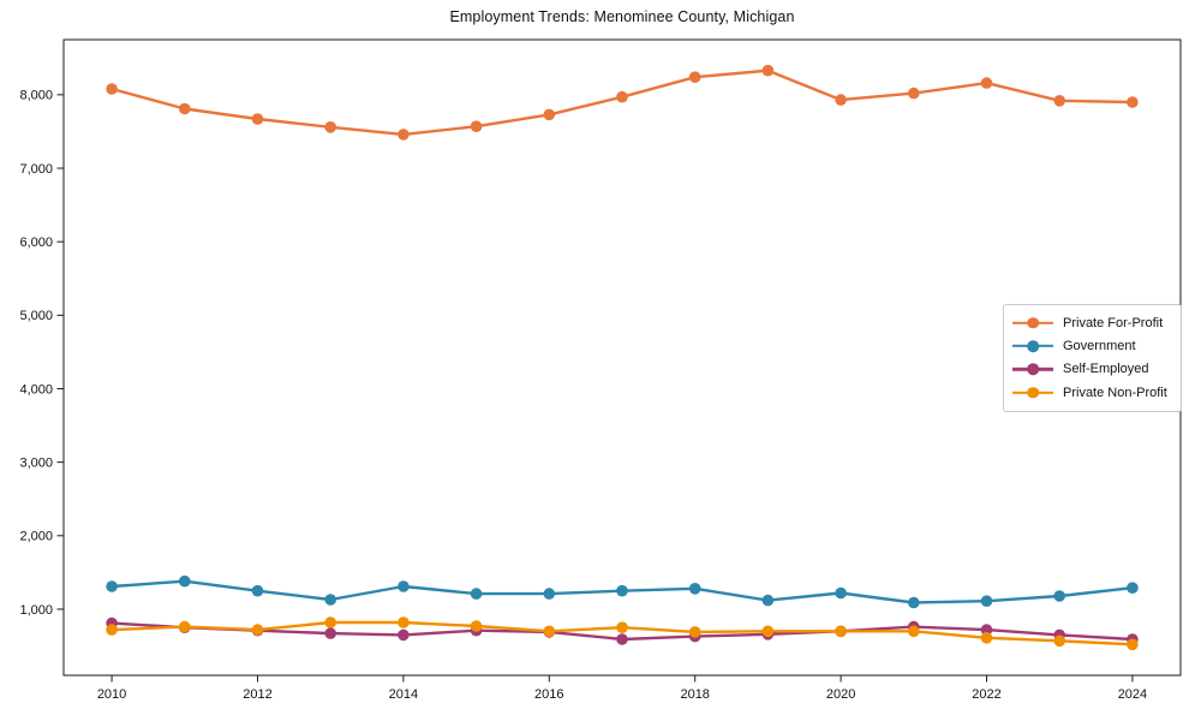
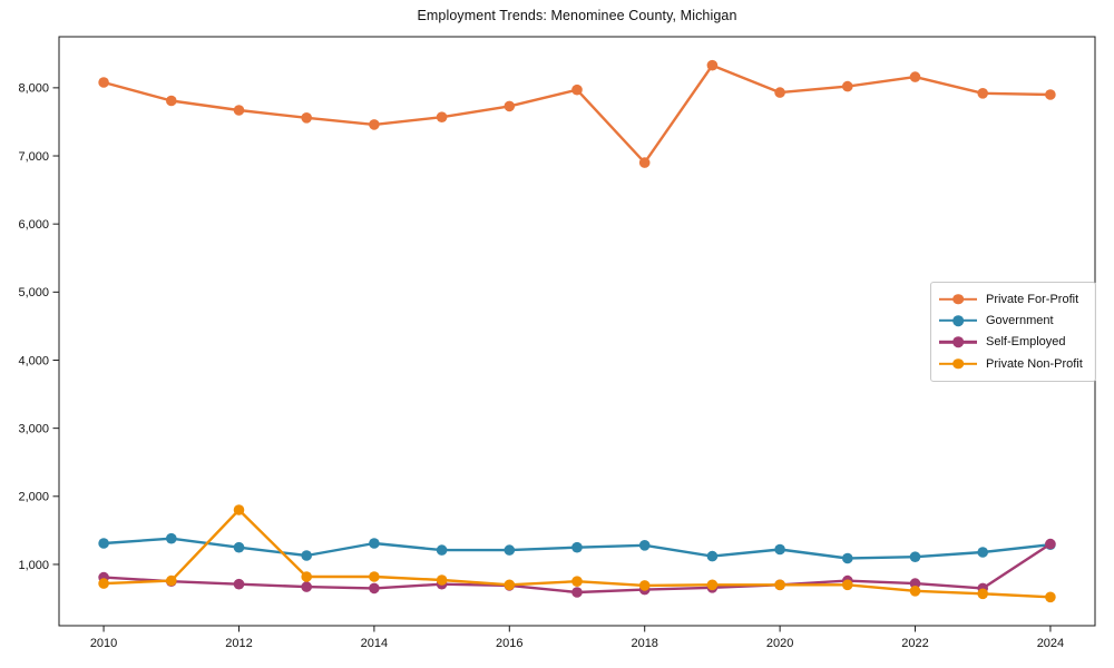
Private Non-Profit/2012: 700 -> 1800
Private For-Profit/2018: 8200 -> 6900
Self-Employed/2024: 600 -> 1300
